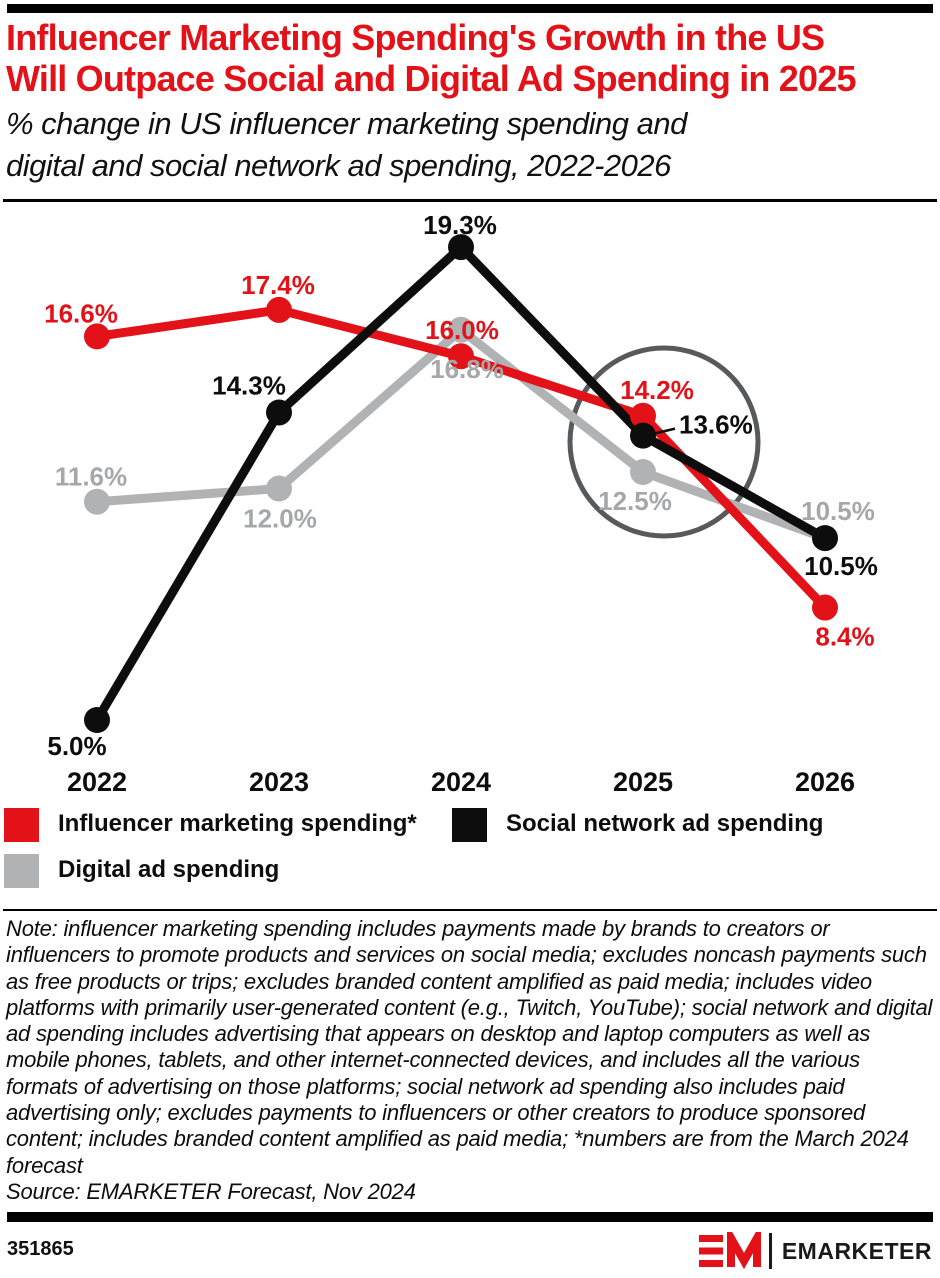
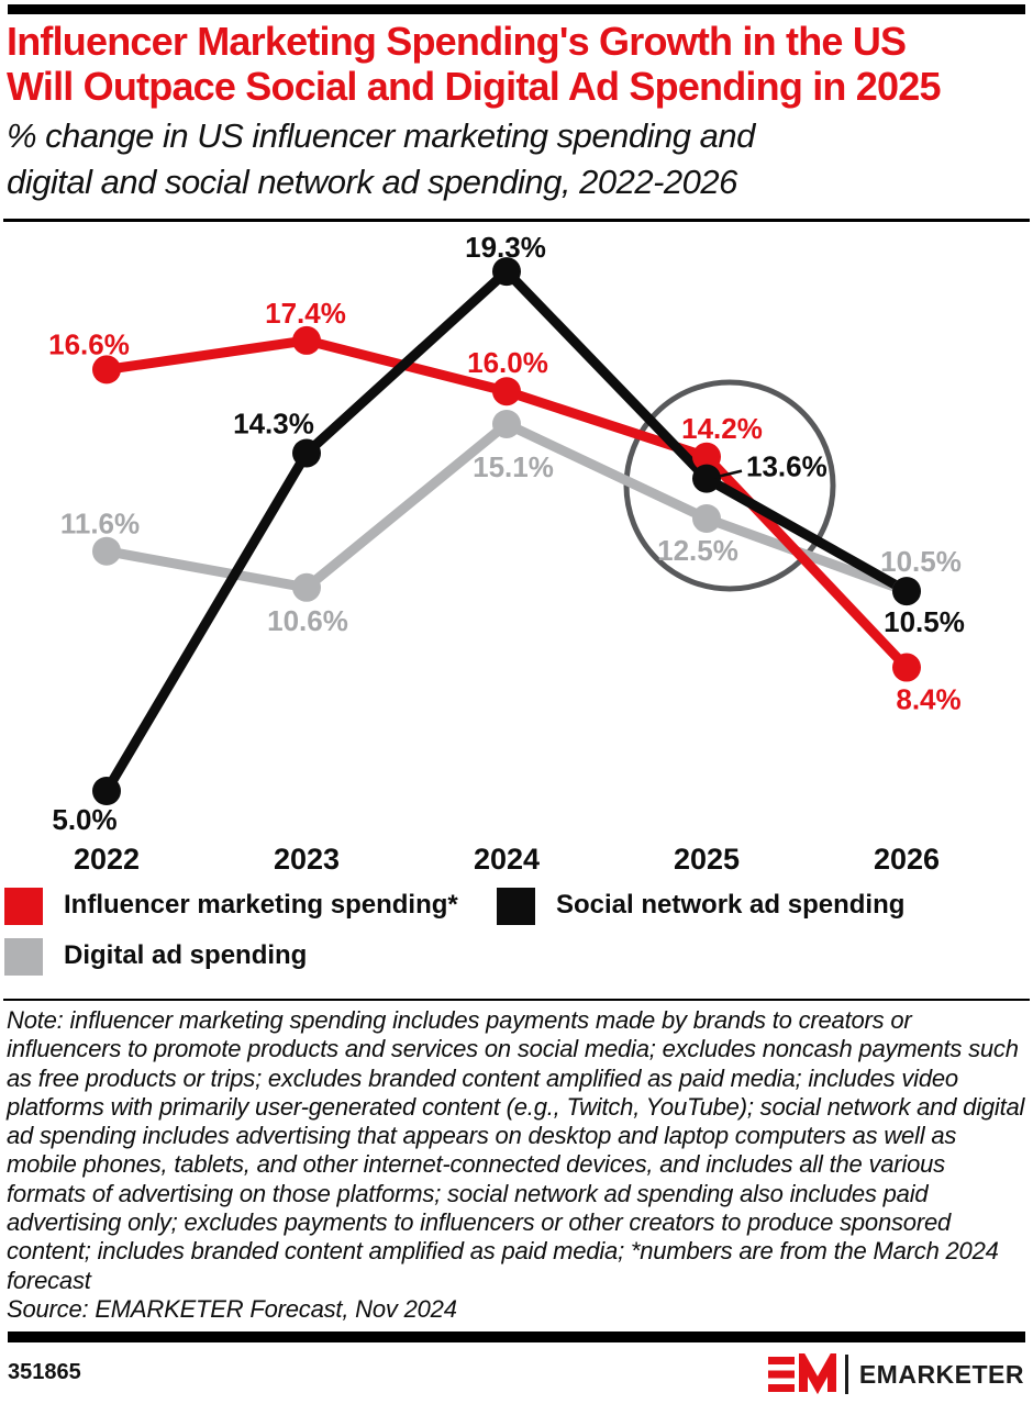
Digital ad spending/2023: 12.0% -> 10.6%
Digital ad spending/2024: 16.8% -> 15.1%
